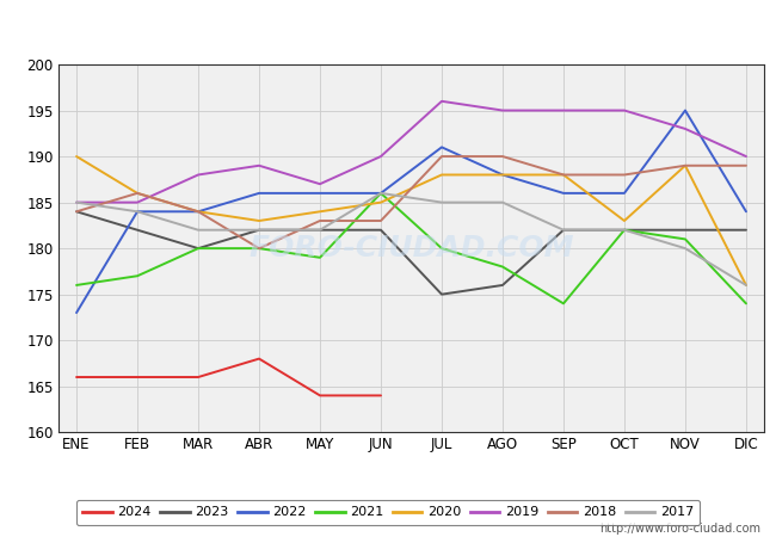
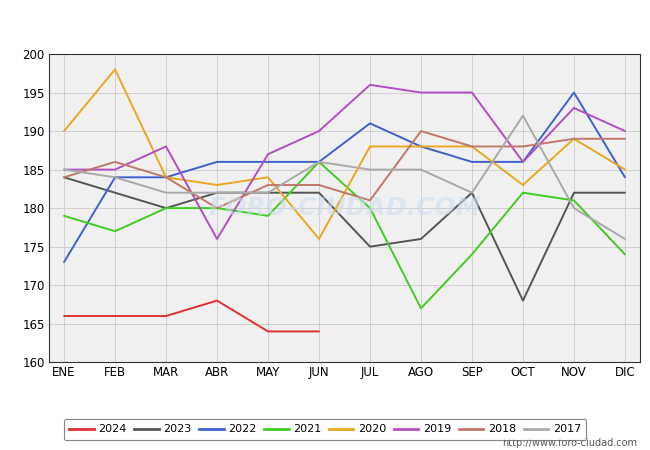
2021/ENE: 176 -> 179
2020/FEB: 186 -> 198
2019/ABR: 189 -> 176
2020/JUN: 185 -> 176
2018/JUL: 190 -> 181
2021/AGO: 178 -> 167
2023/OCT: 182 -> 168
2019/OCT: 195 -> 186
2017/OCT: 182 -> 192
2020/DIC: 176 -> 185
